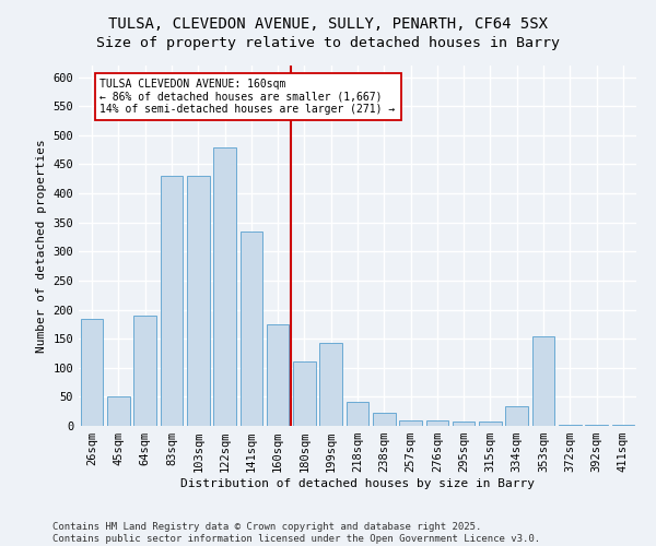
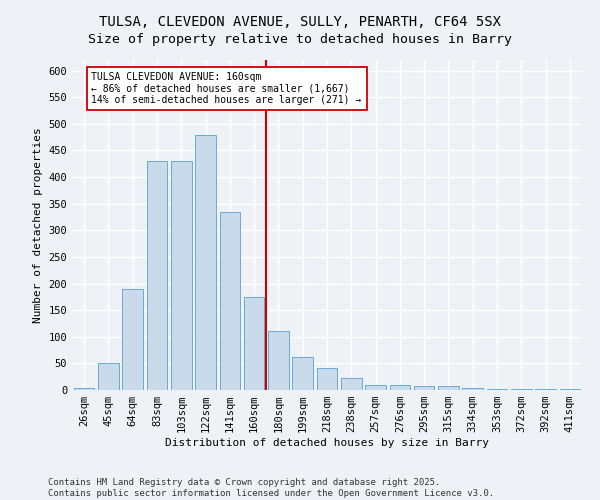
26sqm: 184 -> 4
199sqm: 142 -> 62
334sqm: 34 -> 3
353sqm: 154 -> 2
